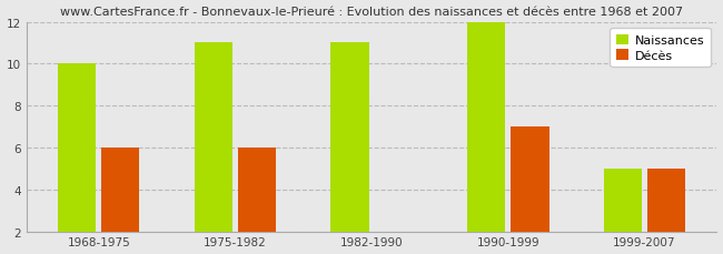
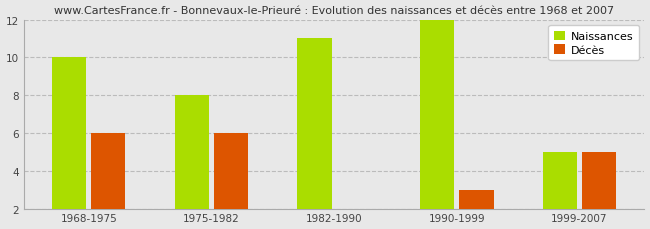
Naissances/1975-1982: 11 -> 8
Décès/1990-1999: 7 -> 3
